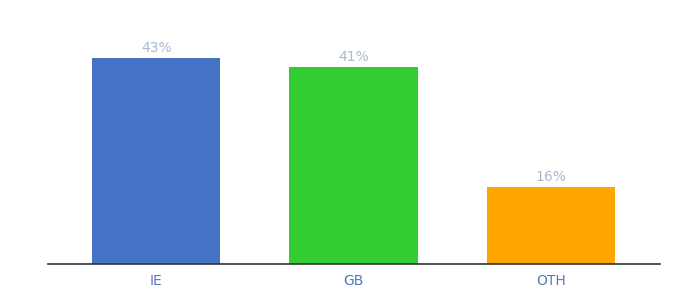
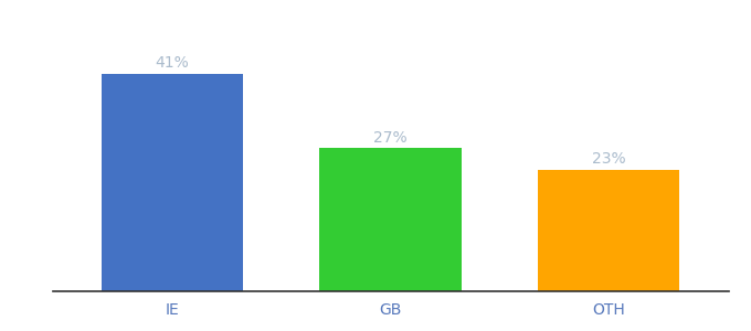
IE: 43% -> 41%
GB: 41% -> 27%
OTH: 16% -> 23%
